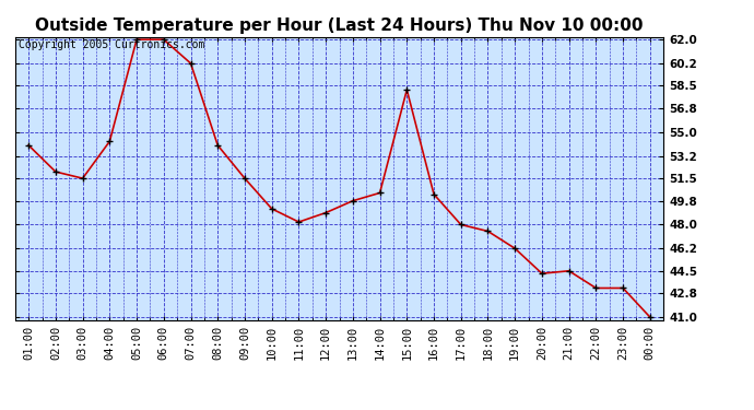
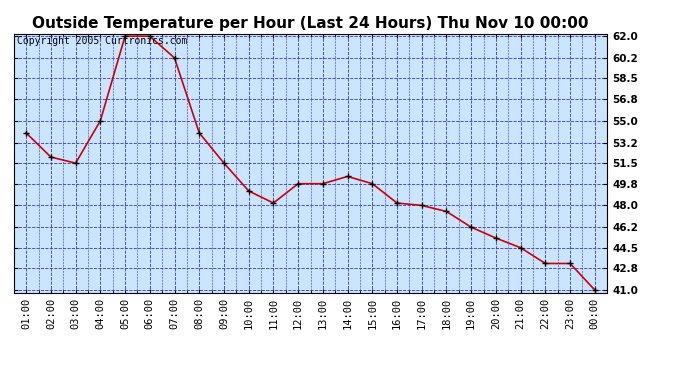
04:00: 54.3 -> 55.0
12:00: 48.9 -> 49.8
15:00: 58.2 -> 49.8
16:00: 50.3 -> 48.2
20:00: 44.3 -> 45.3
